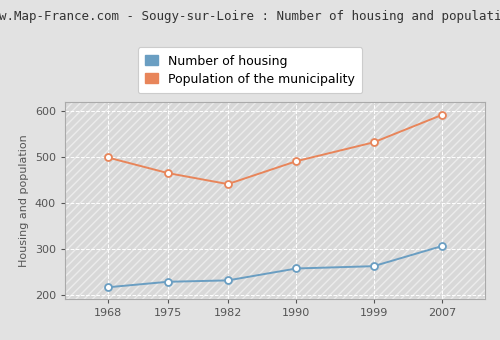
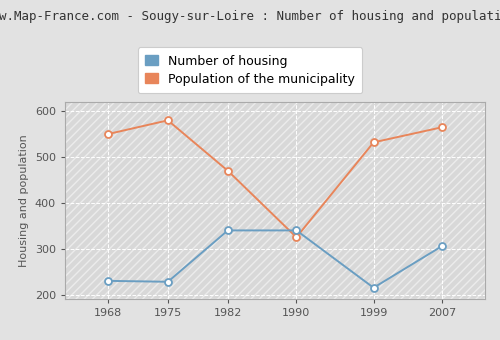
Number of housing/1968: 216 -> 230
Population of the municipality/1968: 499 -> 550
Population of the municipality/1975: 465 -> 580
Number of housing/1982: 231 -> 340
Population of the municipality/1982: 441 -> 470
Number of housing/1990: 257 -> 340
Population of the municipality/1990: 491 -> 325
Number of housing/1999: 262 -> 215
Population of the municipality/2007: 592 -> 565
